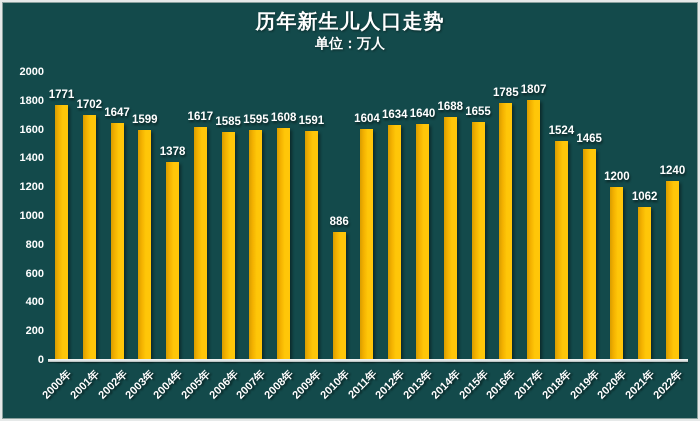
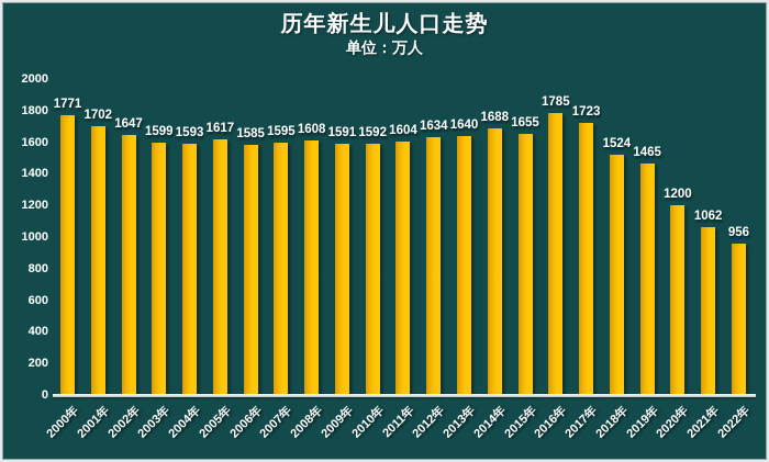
2004年: 1378 -> 1593
2010年: 886 -> 1592
2017年: 1807 -> 1723
2022年: 1240 -> 956
